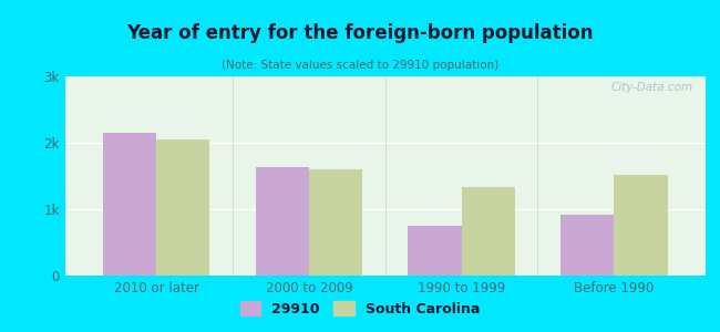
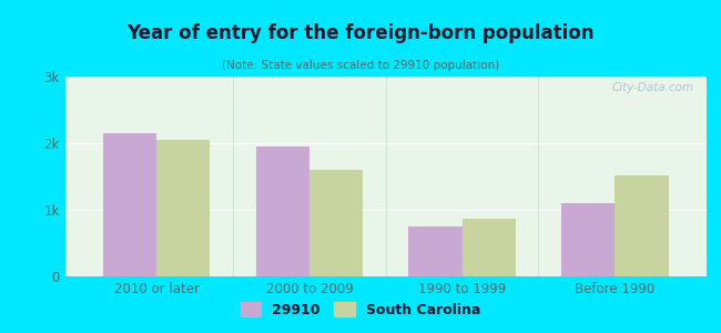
29910/2000 to 2009: 1.64k -> 1.95k
South Carolina/1990 to 1999: 1.34k -> 0.87k
29910/Before 1990: 0.92k -> 1.10k
